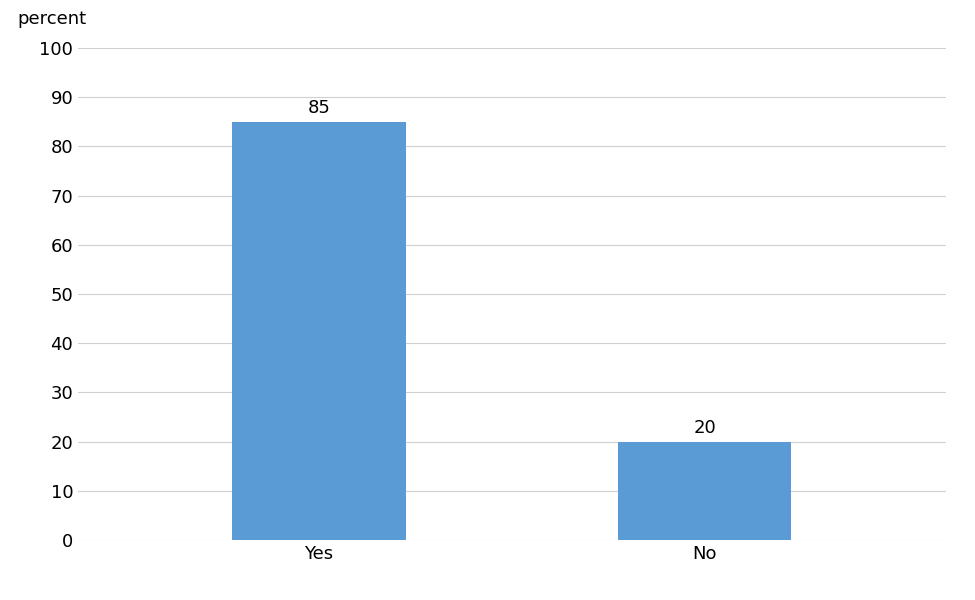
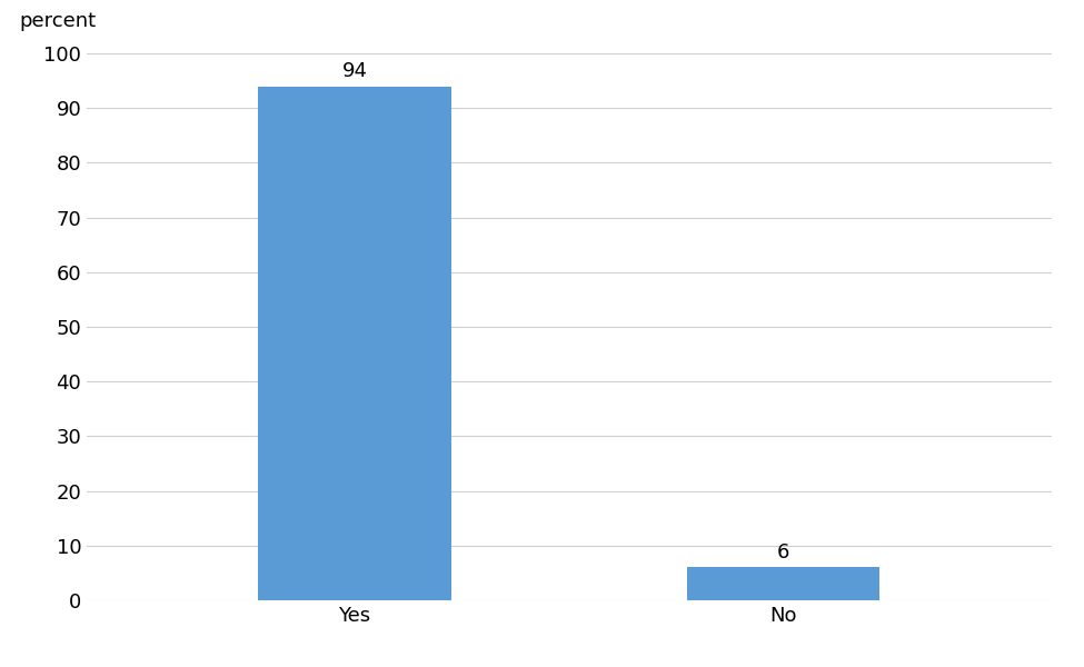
Yes: 85 -> 94
No: 20 -> 6
